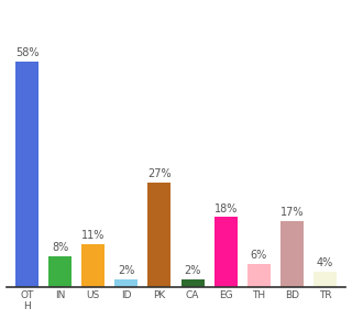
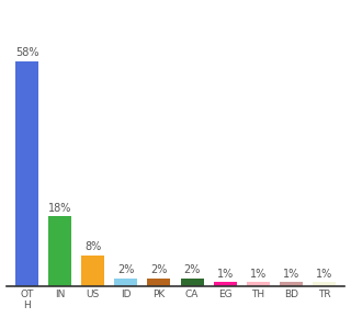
IN: 8% -> 18%
US: 11% -> 8%
PK: 27% -> 2%
EG: 18% -> 1%
TH: 6% -> 1%
BD: 17% -> 1%
TR: 4% -> 1%
